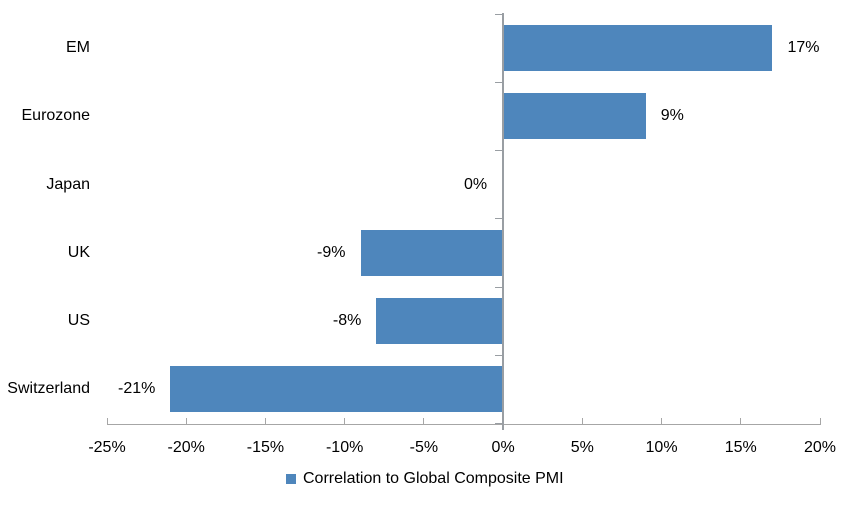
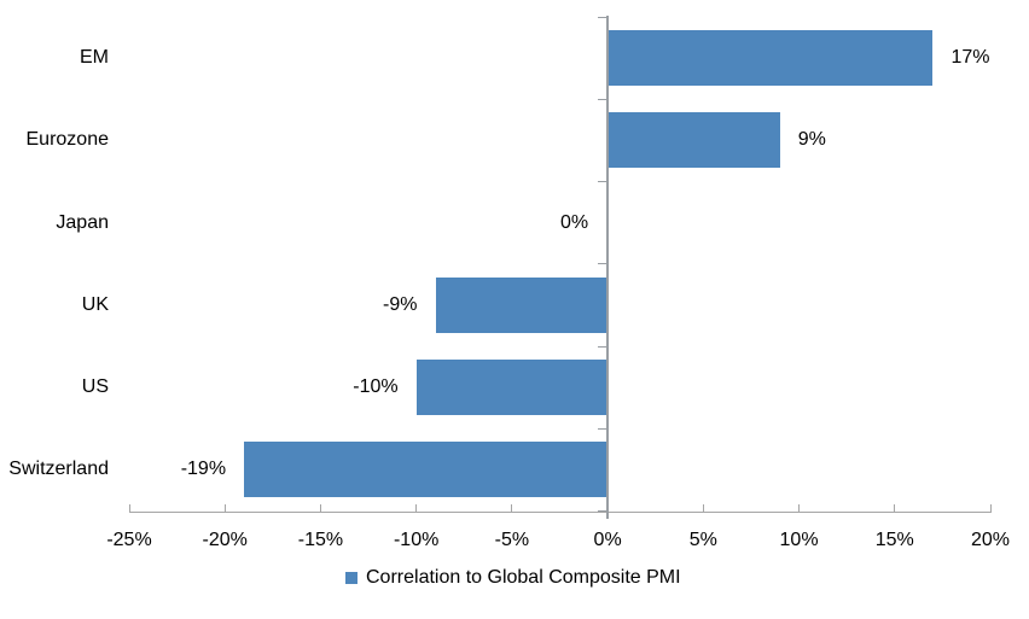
US: -8% -> -10%
Switzerland: -21% -> -19%
